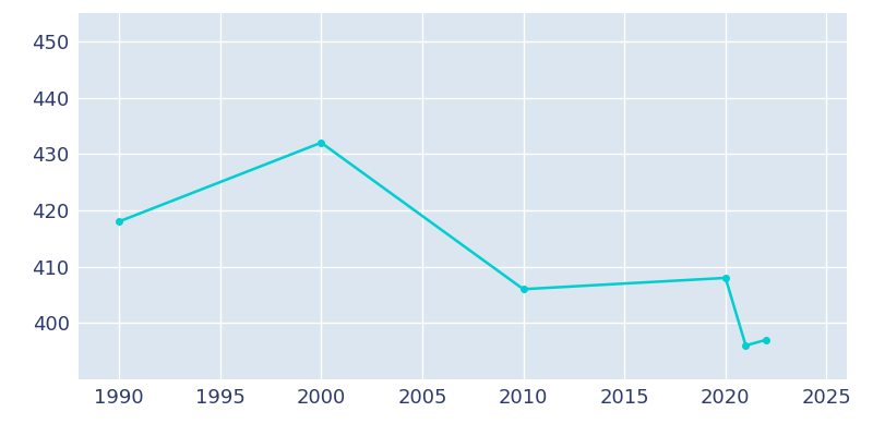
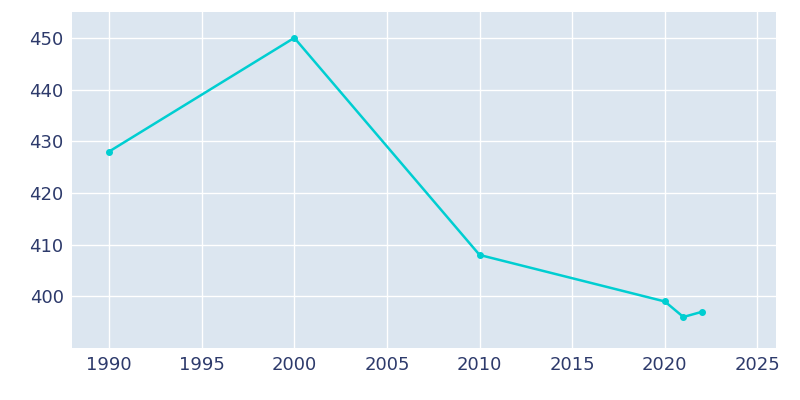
1990: 418 -> 428
2000: 432 -> 450
2010: 406 -> 408
2020: 408 -> 399
